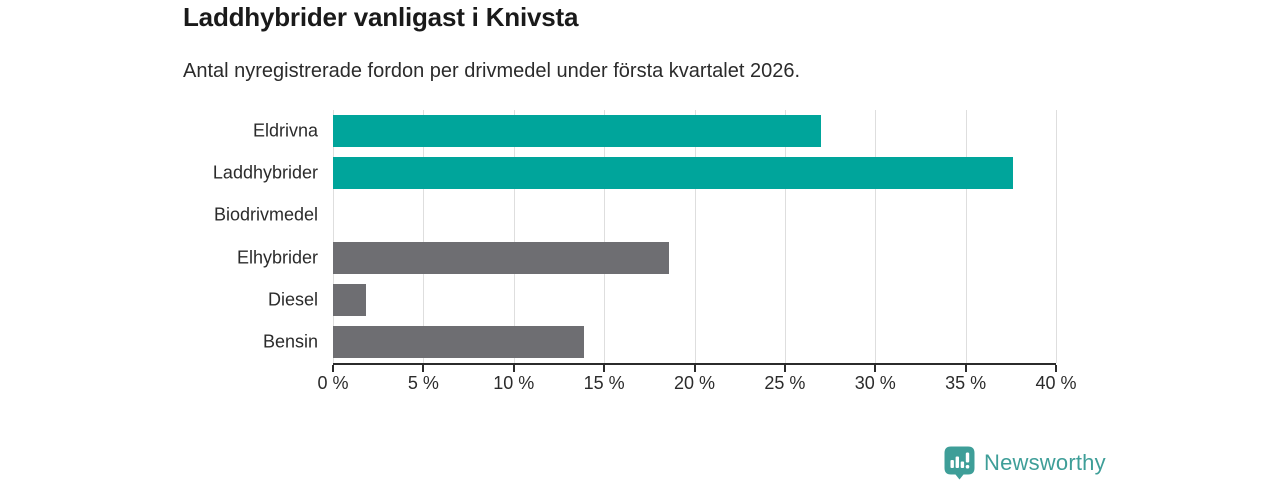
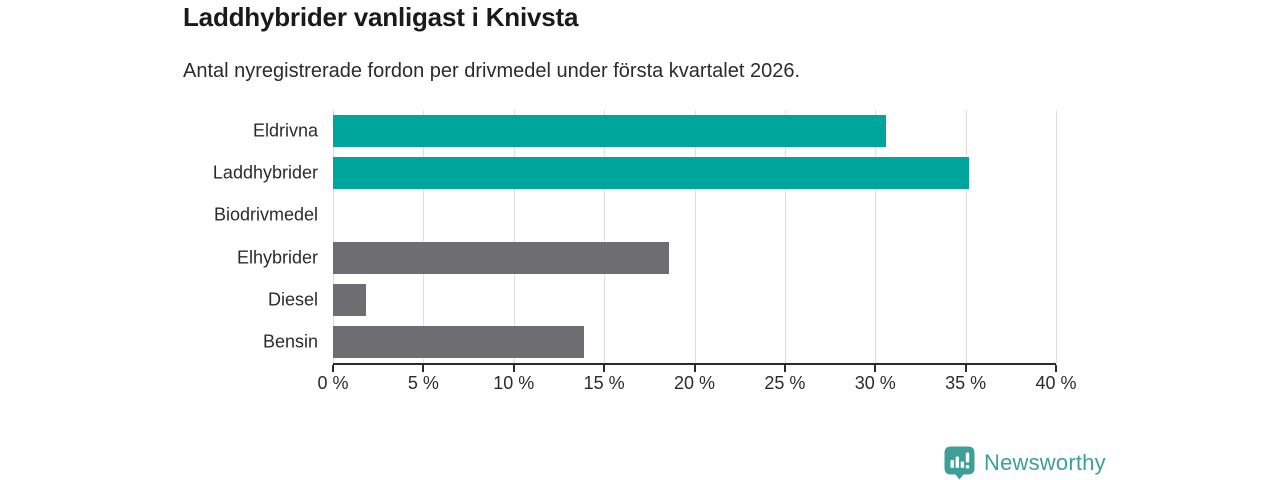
Eldrivna: 27.0% -> 30.6%
Laddhybrider: 37.6% -> 35.2%
